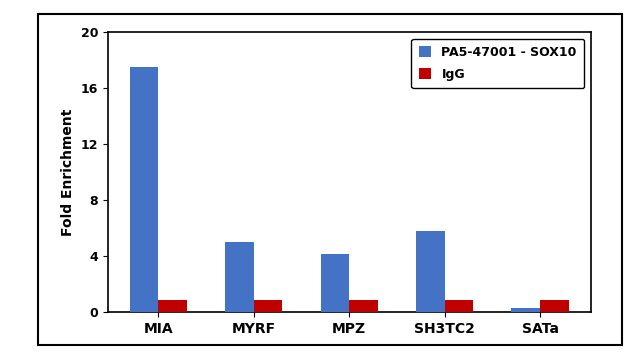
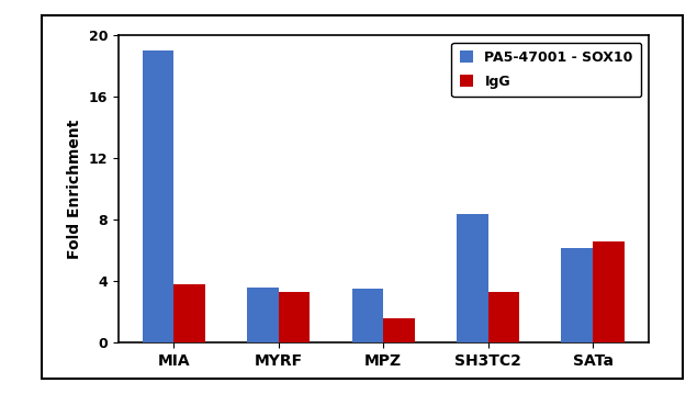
PA5-47001 - SOX10/MIA: 17.5 -> 19.0
IgG/MIA: 0.8 -> 3.8
PA5-47001 - SOX10/MYRF: 5.0 -> 3.6
IgG/MYRF: 0.8 -> 3.3
PA5-47001 - SOX10/MPZ: 4.2 -> 3.5
IgG/MPZ: 0.8 -> 1.6
PA5-47001 - SOX10/SH3TC2: 5.8 -> 8.4
IgG/SH3TC2: 0.8 -> 3.3
PA5-47001 - SOX10/SATa: 0.3 -> 6.2
IgG/SATa: 0.8 -> 6.6
